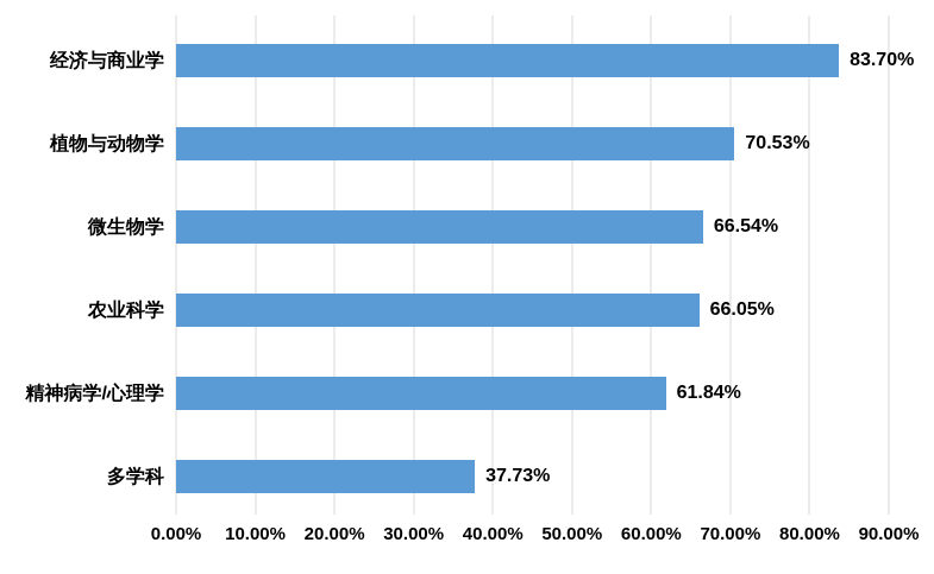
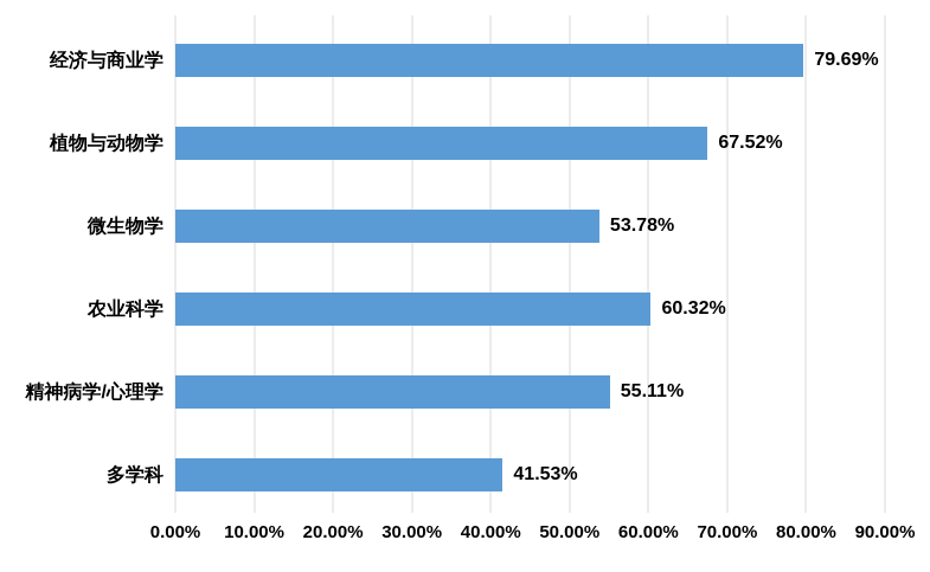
经济与商业学: 83.70% -> 79.69%
植物与动物学: 70.53% -> 67.52%
微生物学: 66.54% -> 53.78%
农业科学: 66.05% -> 60.32%
精神病学/心理学: 61.84% -> 55.11%
多学科: 37.73% -> 41.53%
